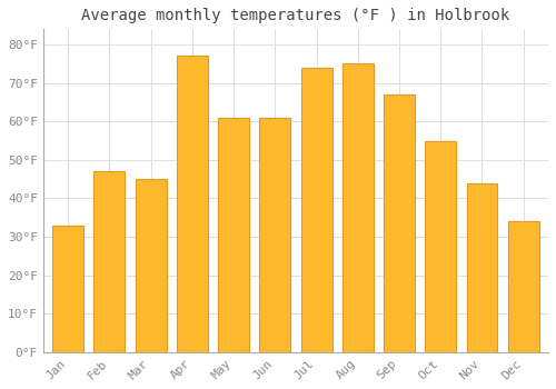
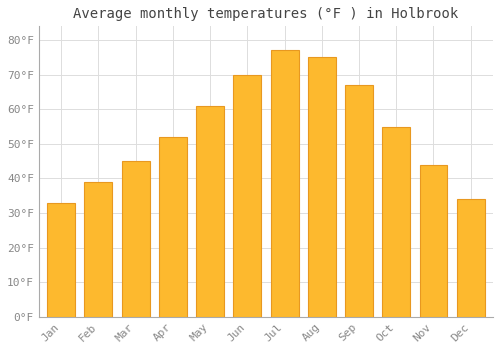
Feb: 47°F -> 39°F
Apr: 77°F -> 52°F
Jun: 61°F -> 70°F
Jul: 74°F -> 77°F
